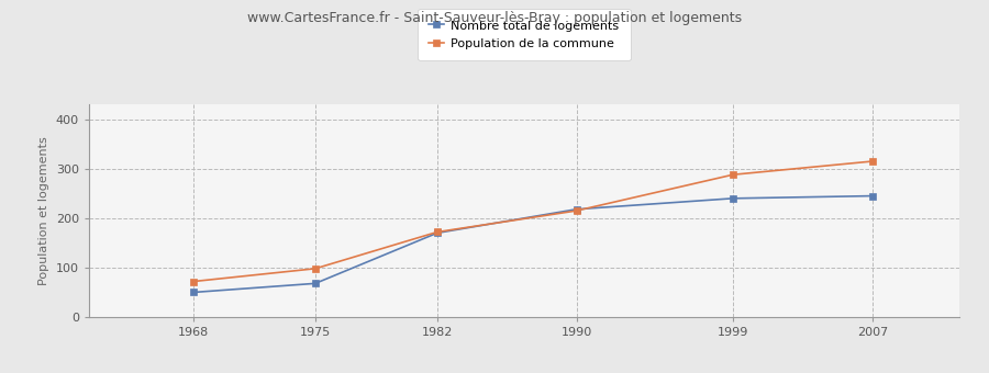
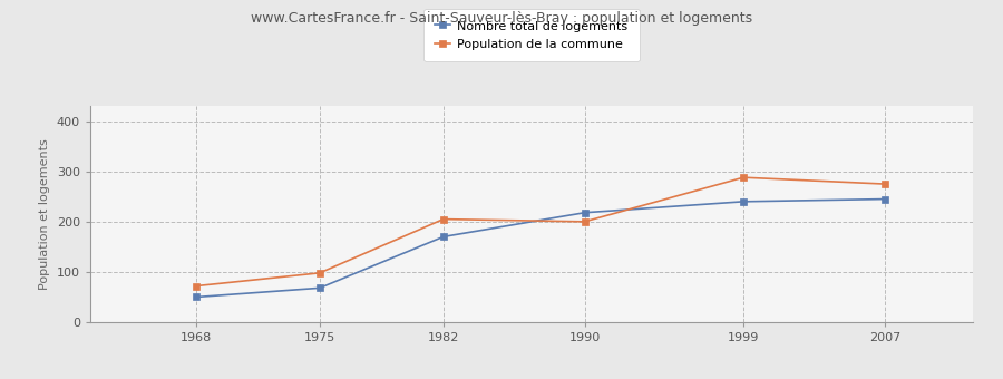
Population de la commune/1982: 172 -> 205
Population de la commune/1990: 215 -> 200
Population de la commune/2007: 315 -> 275
